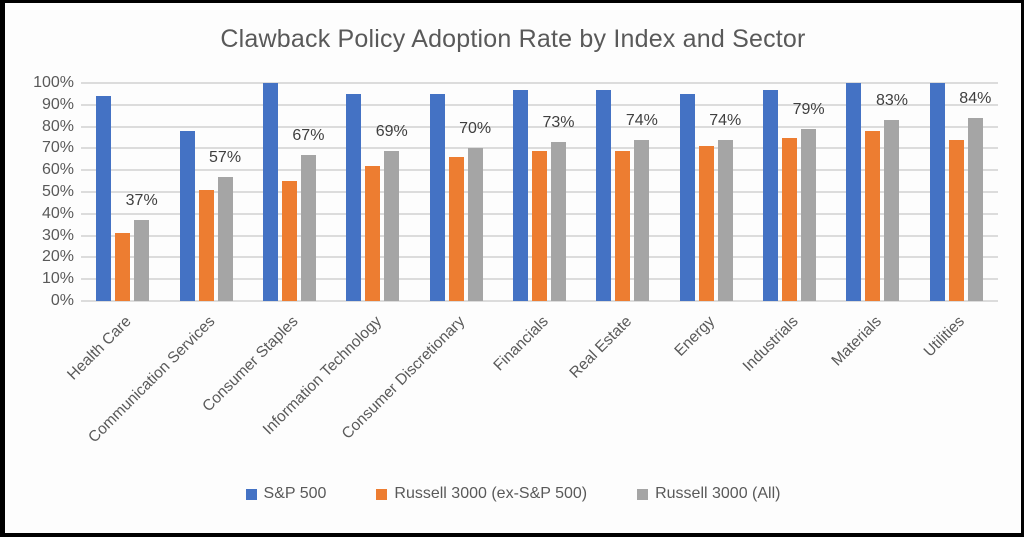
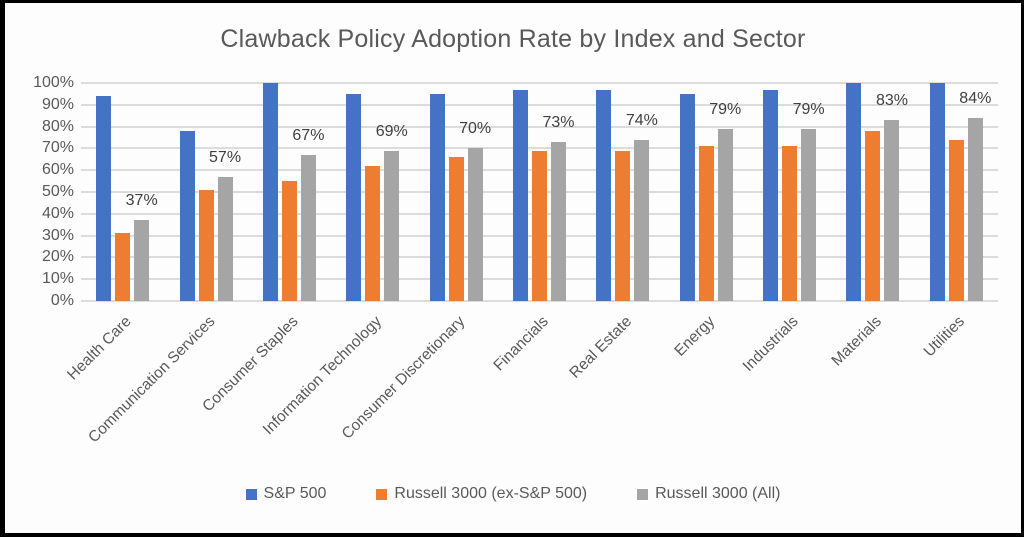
Russell 3000 (All)/Energy: 74% -> 79%
Russell 3000 (ex-S&P 500)/Industrials: 75% -> 71%
